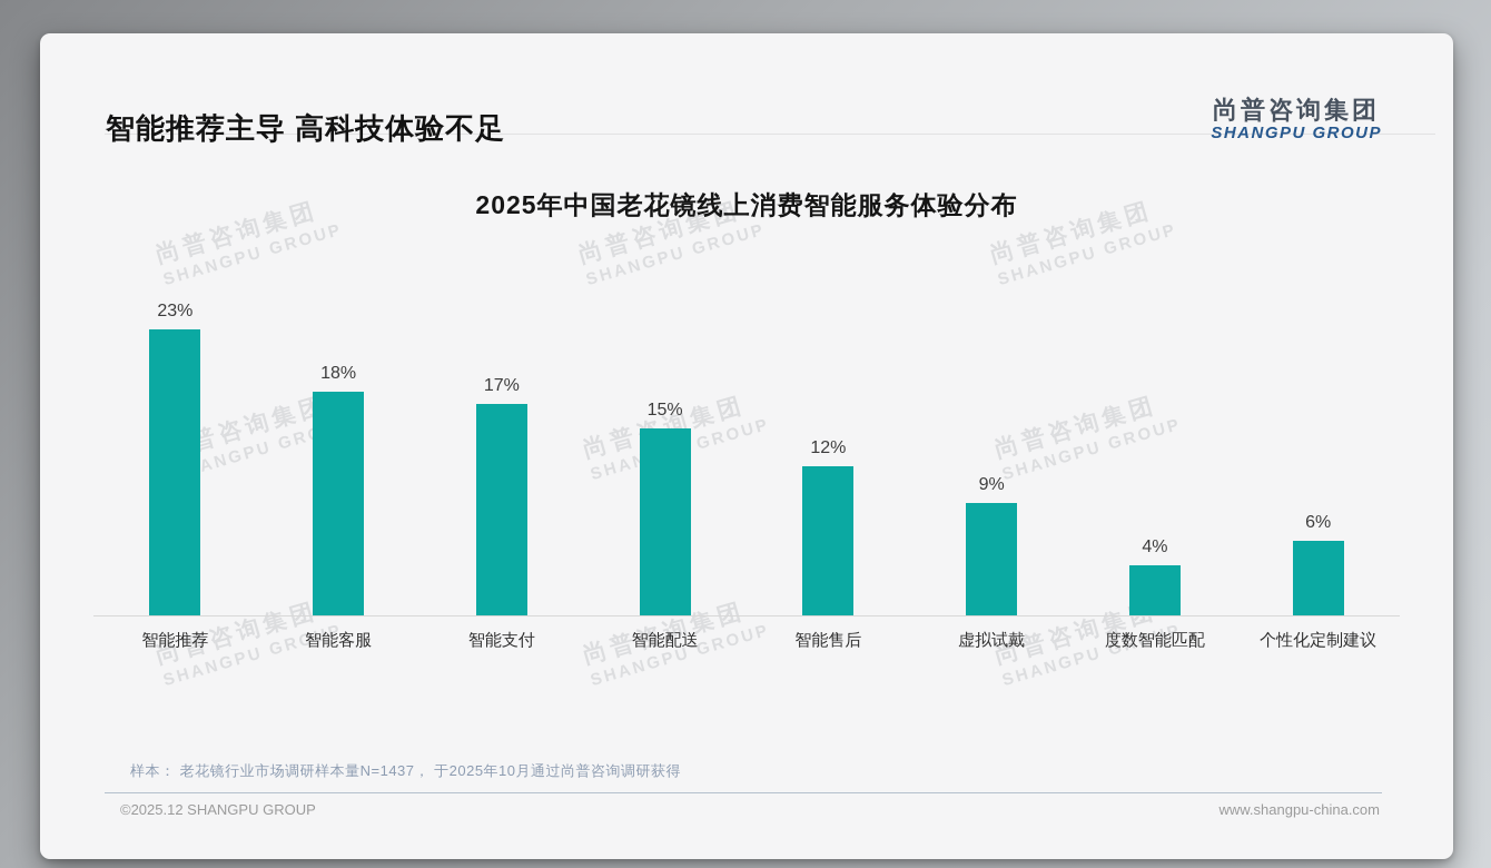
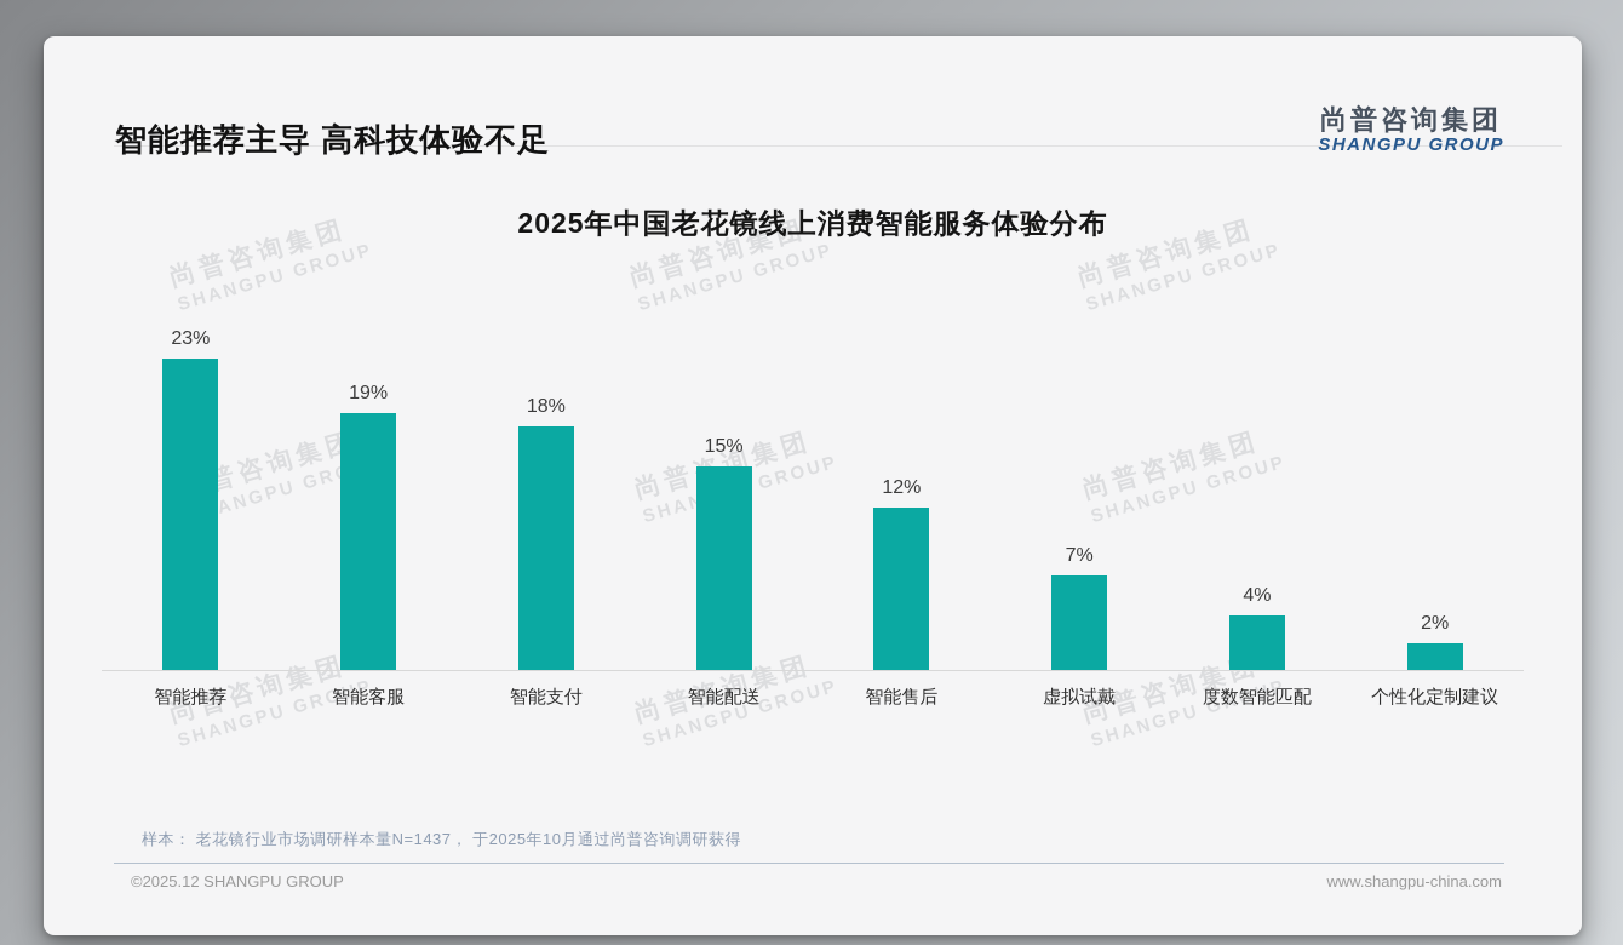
智能客服: 18% -> 19%
智能支付: 17% -> 18%
虚拟试戴: 9% -> 7%
个性化定制建议: 6% -> 2%
